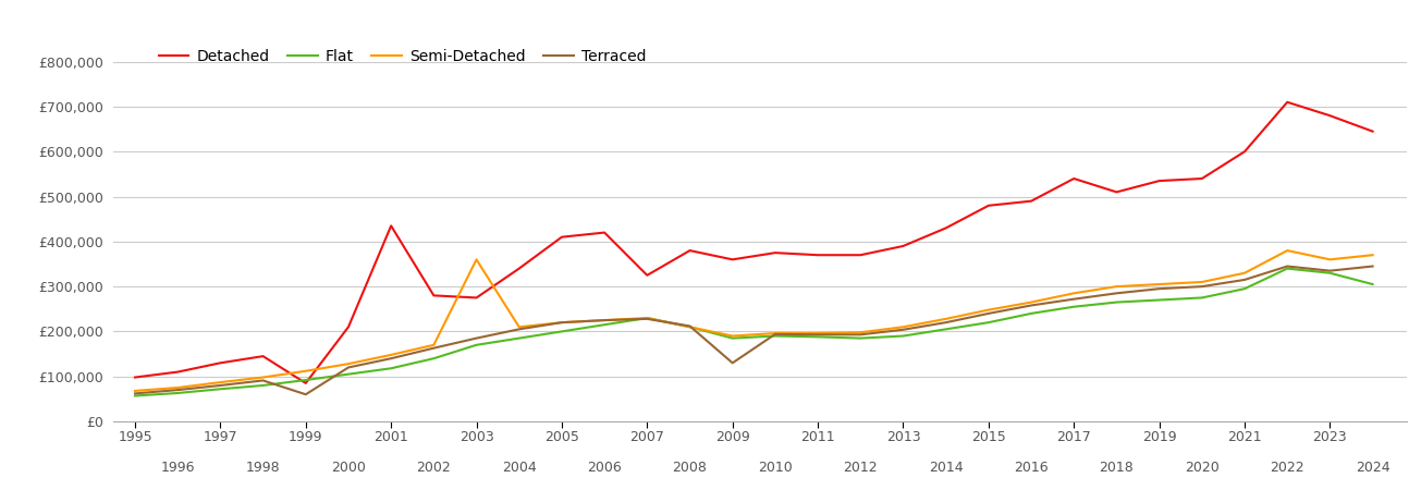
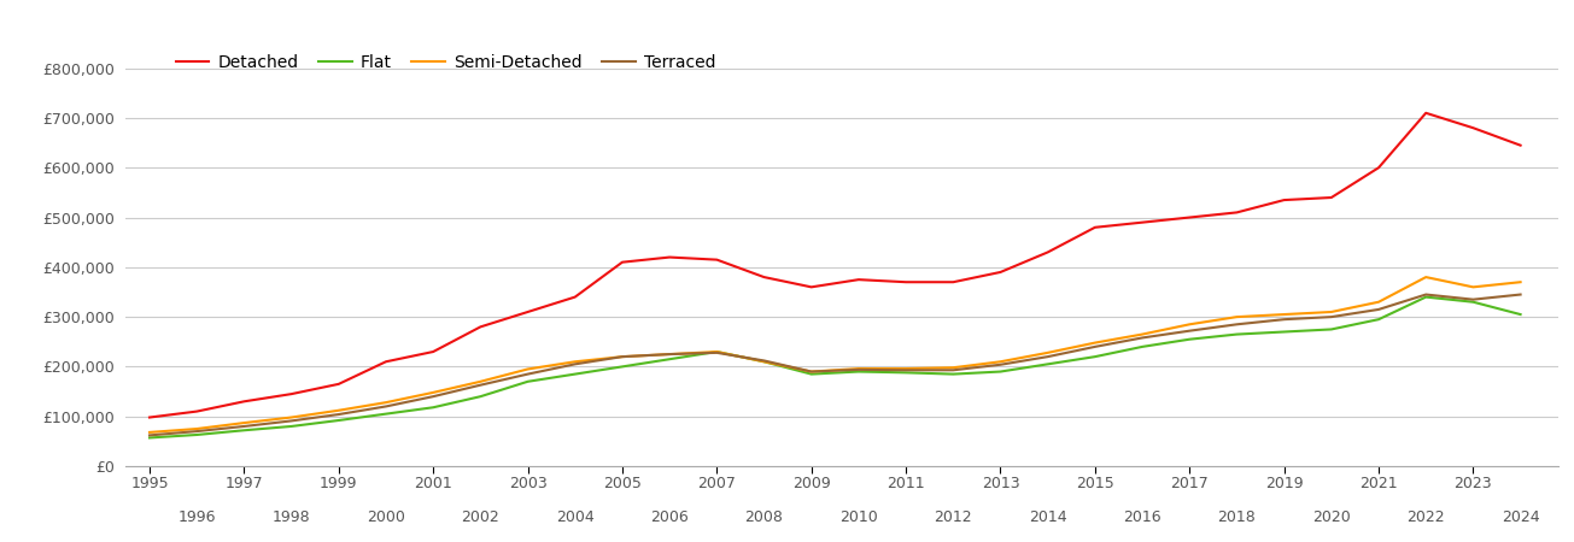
Detached/1999: £85,000 -> £165,000
Terraced/1999: £60,000 -> £104,000
Detached/2001: £435,000 -> £230,000
Detached/2003: £275,000 -> £310,000
Semi-Detached/2003: £360,000 -> £195,000
Detached/2007: £325,000 -> £415,000
Terraced/2009: £130,000 -> £190,000
Detached/2017: £540,000 -> £500,000
